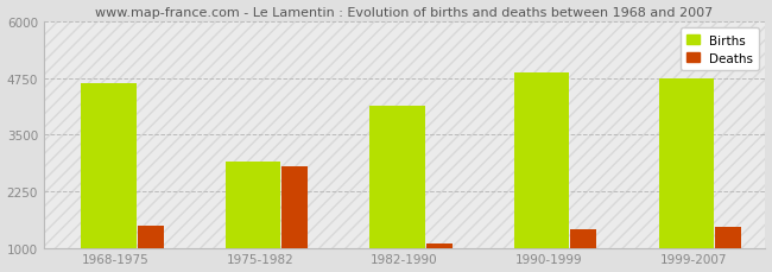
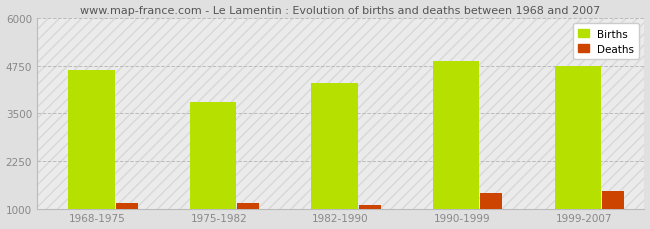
Deaths/1968-1975: 1500 -> 1150
Births/1975-1982: 2900 -> 3800
Deaths/1975-1982: 2800 -> 1150
Births/1982-1990: 4150 -> 4300
